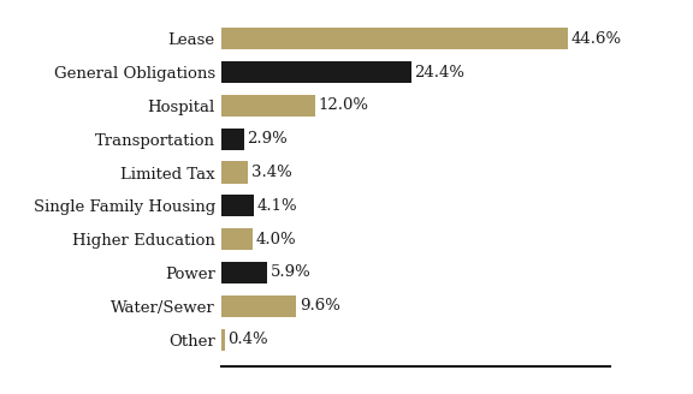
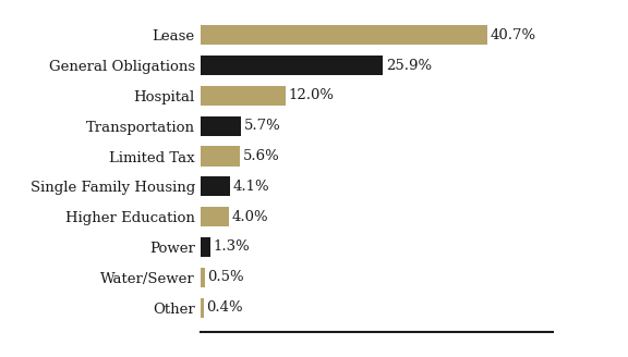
Lease: 44.6% -> 40.7%
General Obligations: 24.4% -> 25.9%
Transportation: 2.9% -> 5.7%
Limited Tax: 3.4% -> 5.6%
Power: 5.9% -> 1.3%
Water/Sewer: 9.6% -> 0.5%
